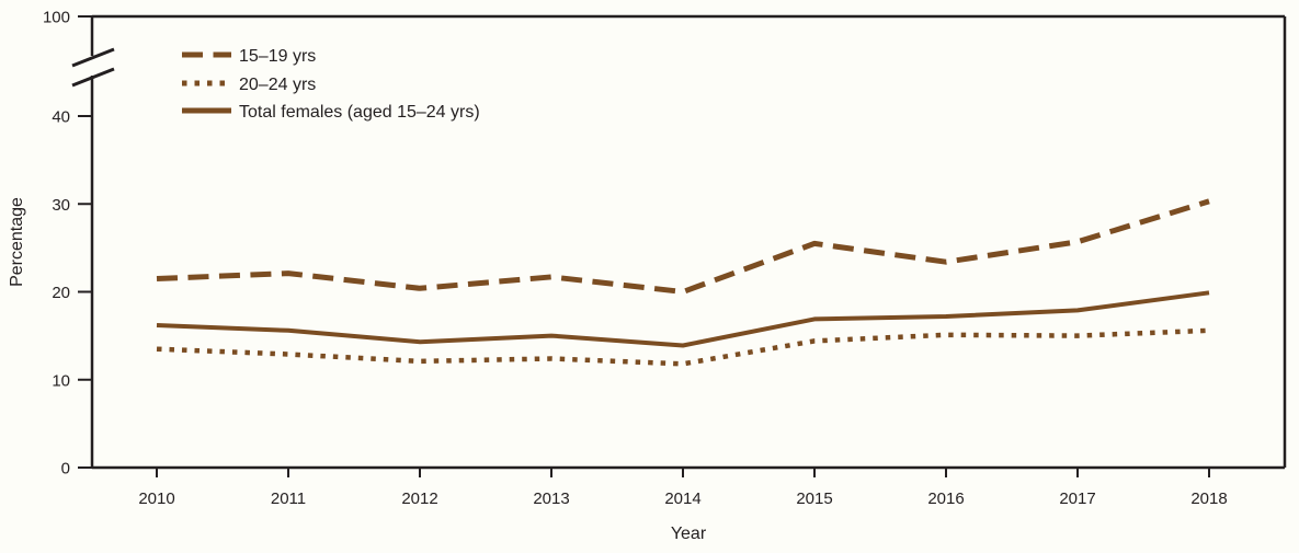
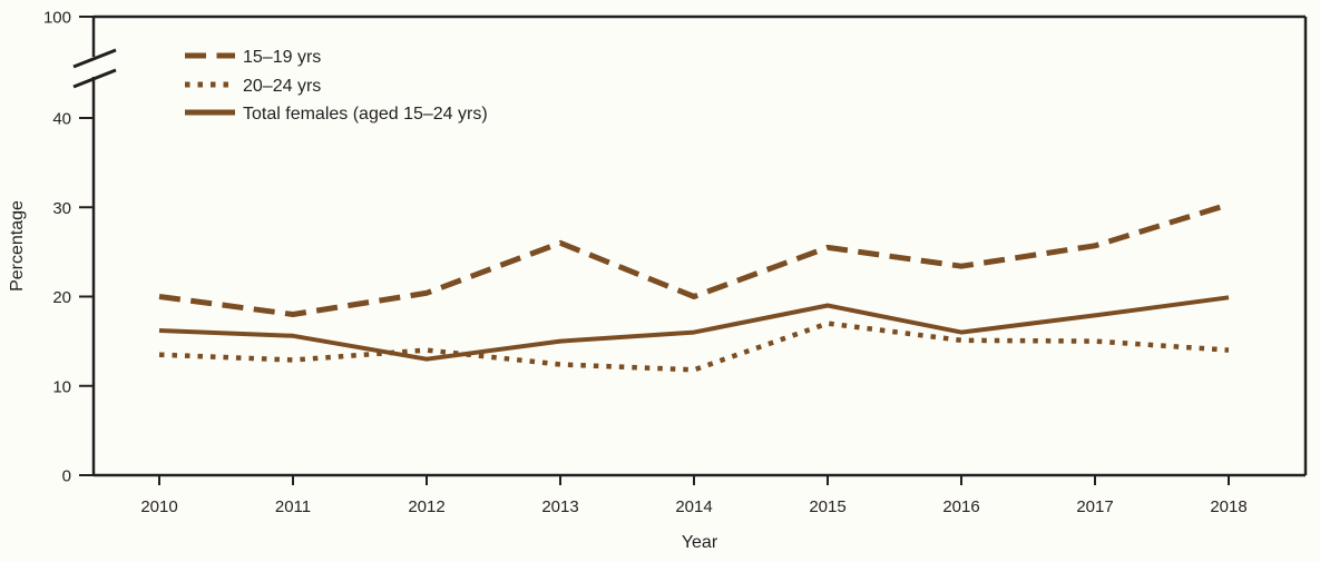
15–19 yrs/2010: 22 -> 20
15–19 yrs/2011: 22 -> 18
20–24 yrs/2012: 12 -> 14
Total females (aged 15–24 yrs)/2012: 14 -> 13
15–19 yrs/2013: 22 -> 26
Total females (aged 15–24 yrs)/2014: 14 -> 16
20–24 yrs/2015: 14 -> 17
Total females (aged 15–24 yrs)/2015: 17 -> 19
Total females (aged 15–24 yrs)/2016: 17 -> 16
20–24 yrs/2018: 16 -> 14
